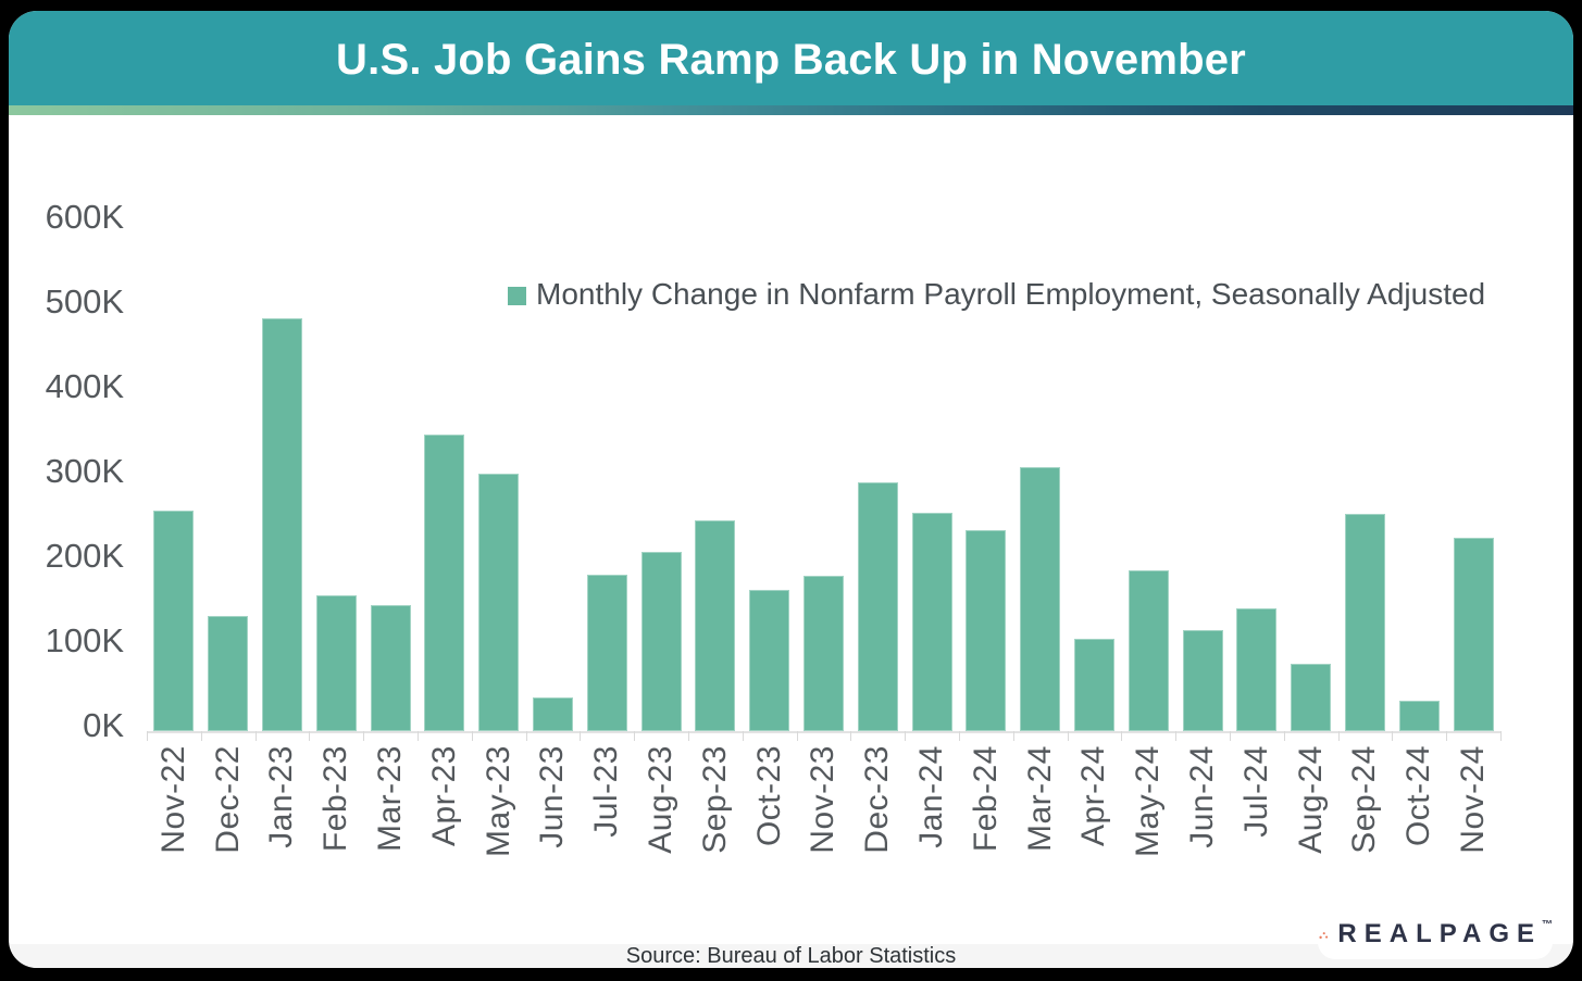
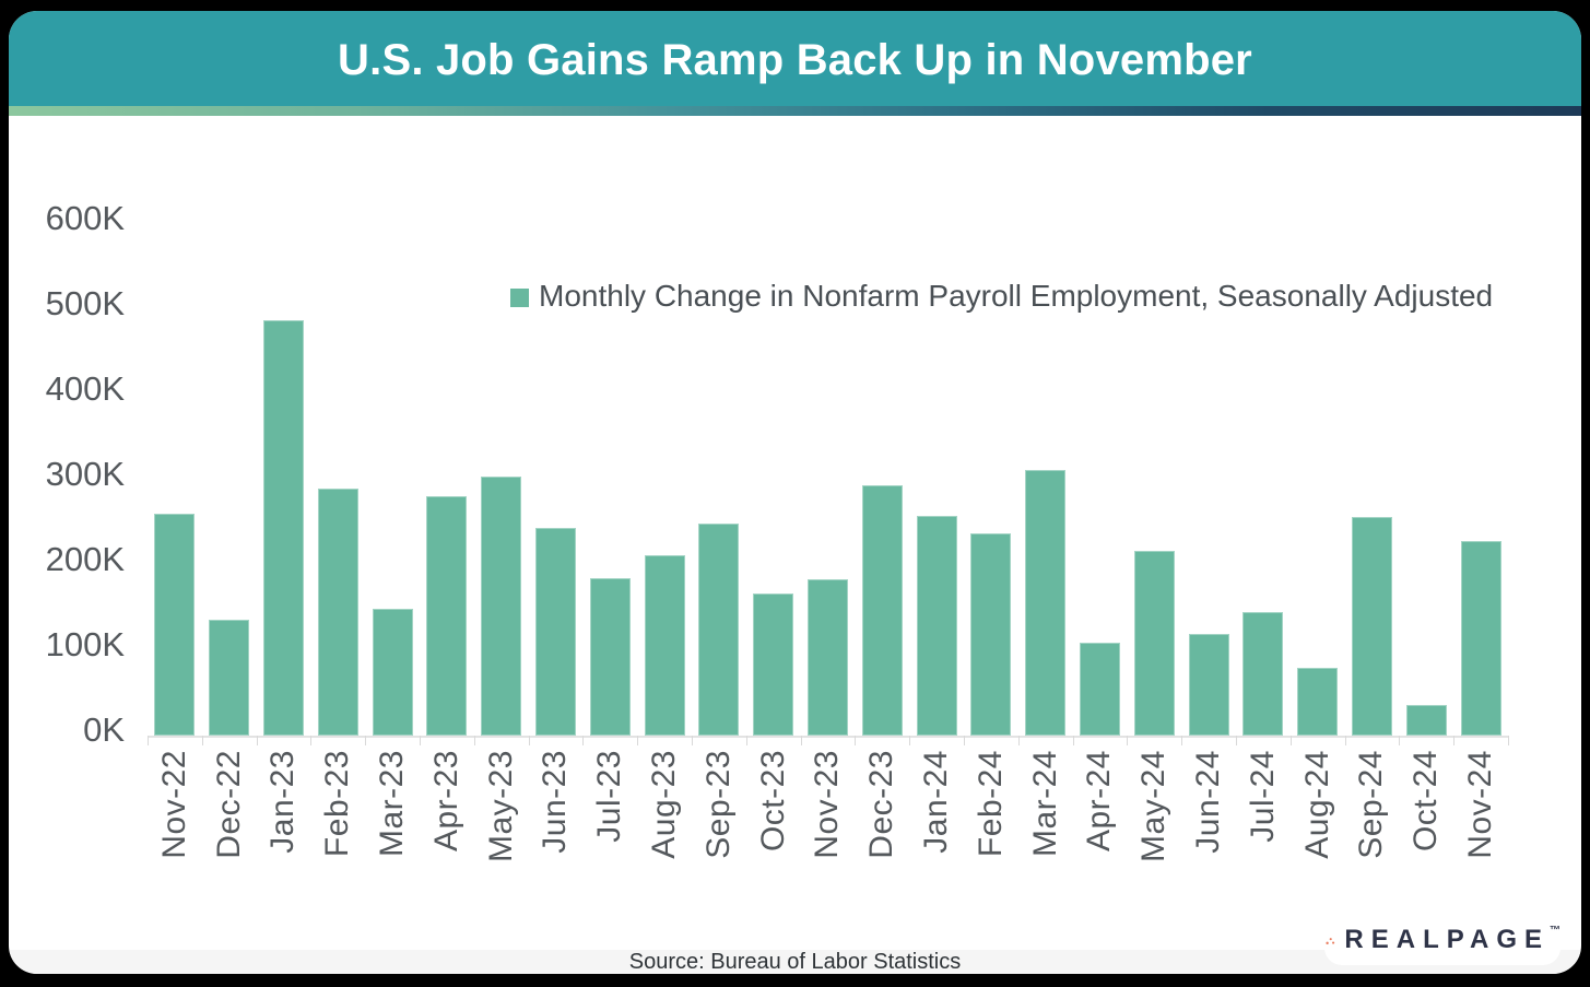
Feb-23: 160K -> 290K
Apr-23: 350K -> 280K
Jun-23: 40K -> 240K
May-24: 190K -> 220K
